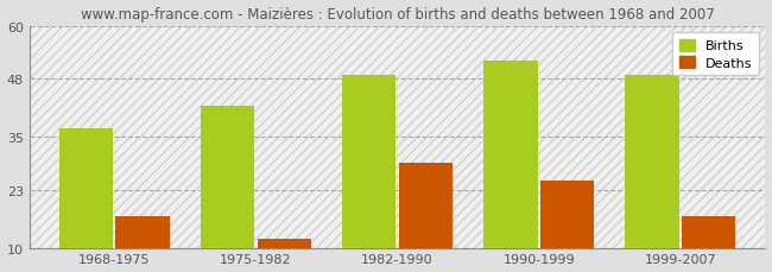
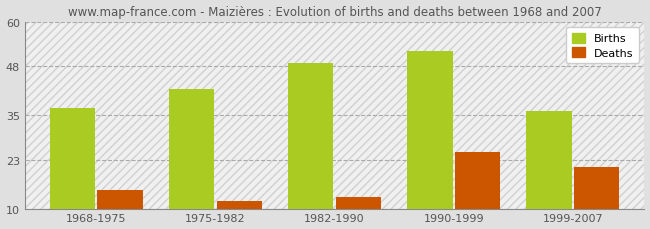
Deaths/1968-1975: 17 -> 15
Deaths/1982-1990: 29 -> 13
Births/1999-2007: 49 -> 36
Deaths/1999-2007: 17 -> 21
